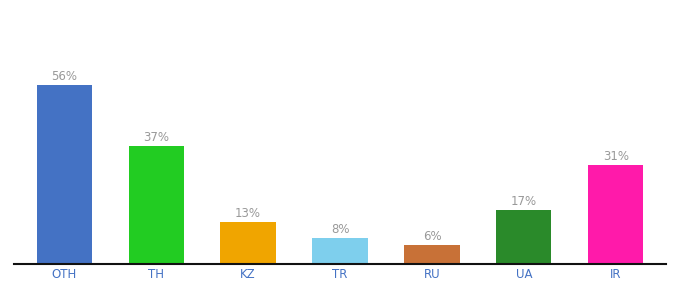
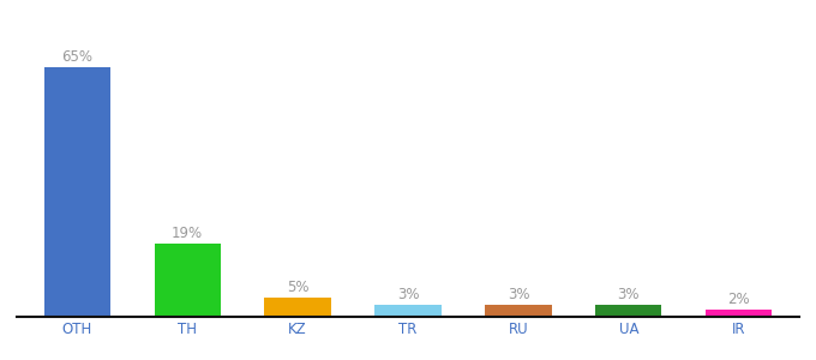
OTH: 56% -> 65%
TH: 37% -> 19%
KZ: 13% -> 5%
TR: 8% -> 3%
RU: 6% -> 3%
UA: 17% -> 3%
IR: 31% -> 2%
